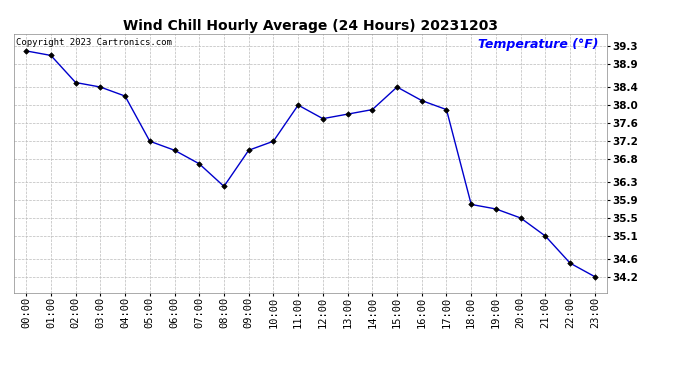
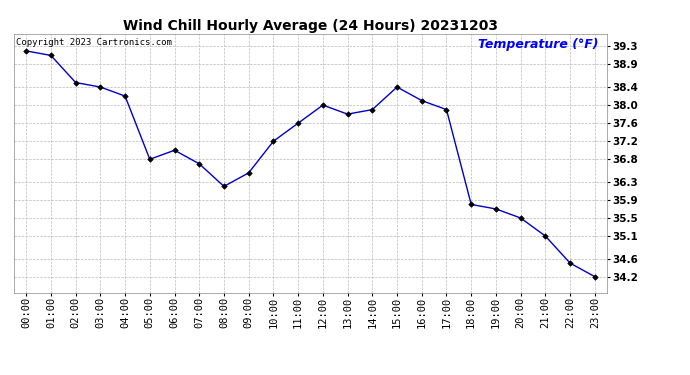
05:00: 37.2 -> 36.8
09:00: 37.0 -> 36.5
11:00: 38.0 -> 37.6
12:00: 37.7 -> 38.0
